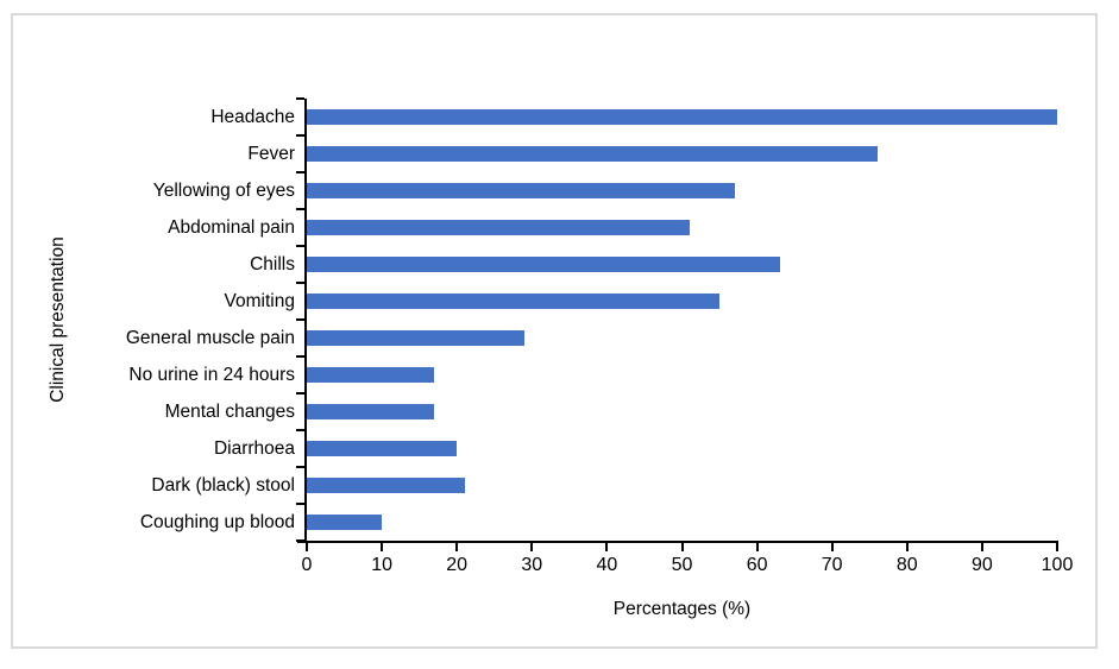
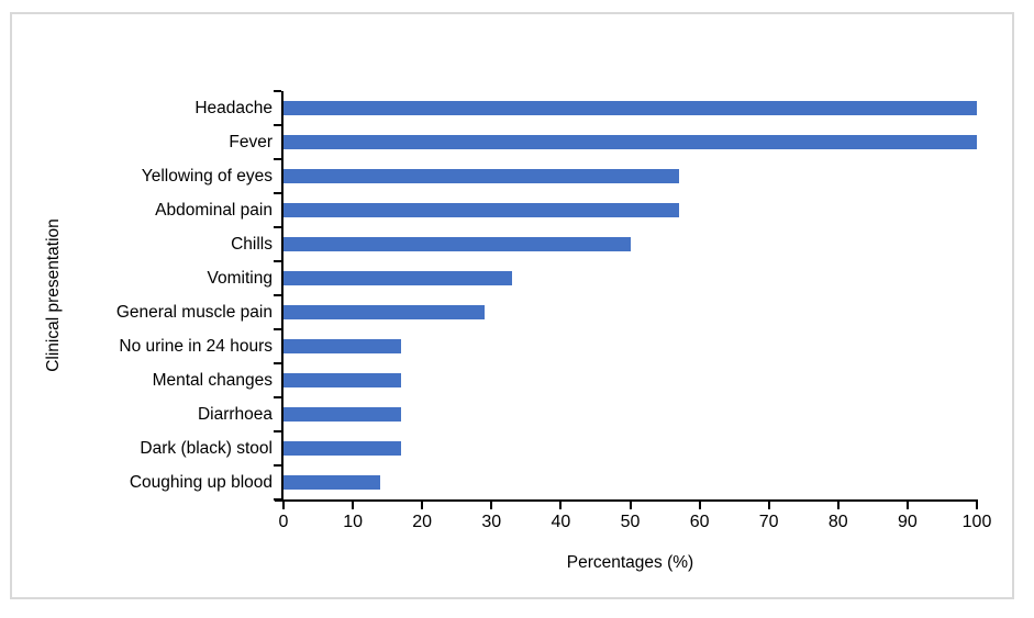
Fever: 76 -> 100
Abdominal pain: 51 -> 57
Chills: 63 -> 50
Vomiting: 55 -> 33
Diarrhoea: 20 -> 17
Dark (black) stool: 21 -> 17
Coughing up blood: 10 -> 14
